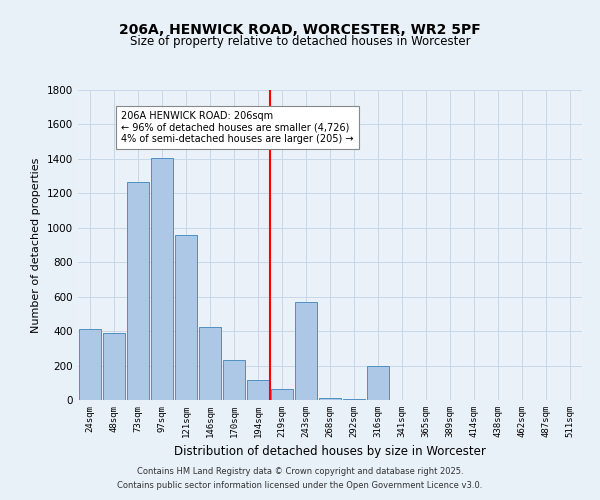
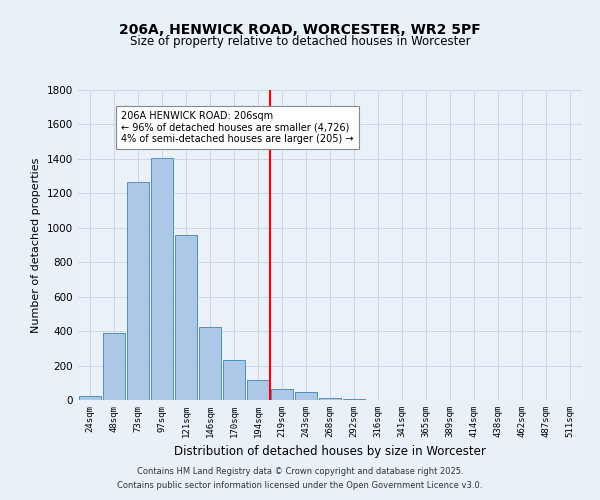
24sqm: 410 -> 20
243sqm: 570 -> 40
316sqm: 200 -> 0
